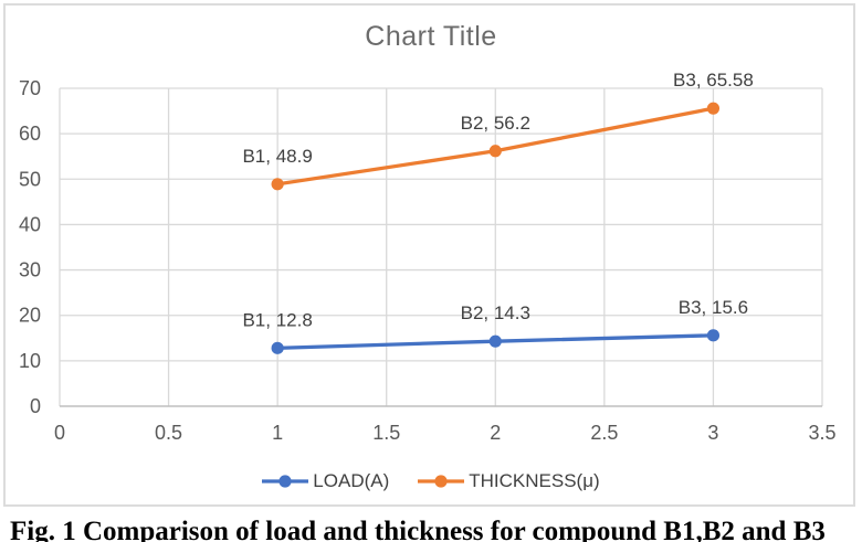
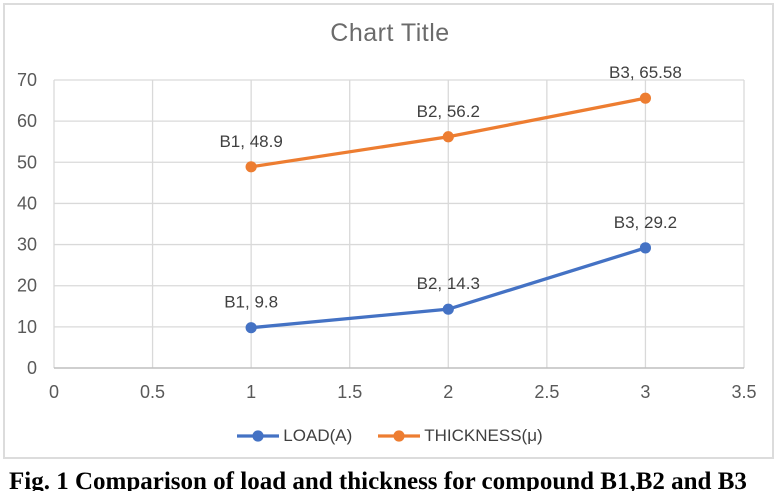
LOAD(A)/1: 12.8 -> 9.8
LOAD(A)/3: 15.6 -> 29.2
